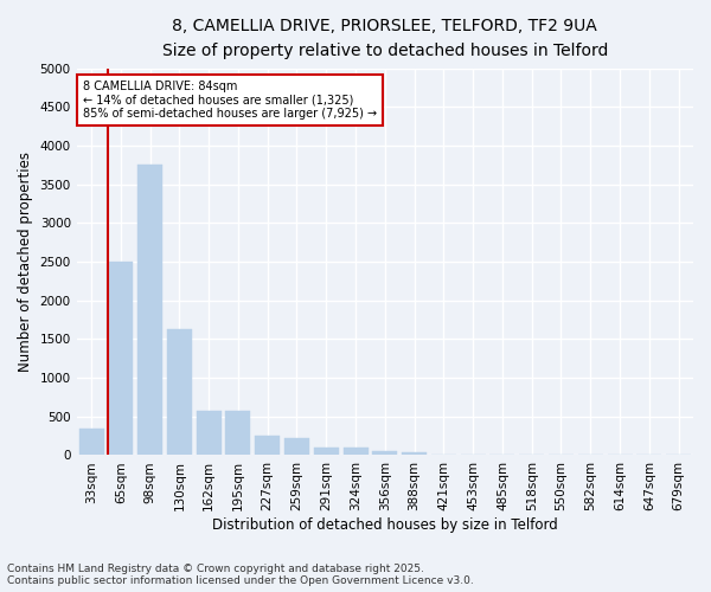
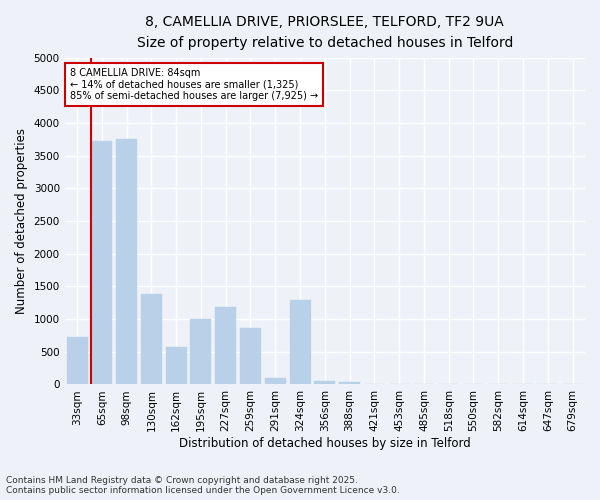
33sqm: 350 -> 720
65sqm: 2500 -> 3720
130sqm: 1620 -> 1380
195sqm: 580 -> 1000
227sqm: 250 -> 1180
259sqm: 220 -> 860
324sqm: 100 -> 1300
